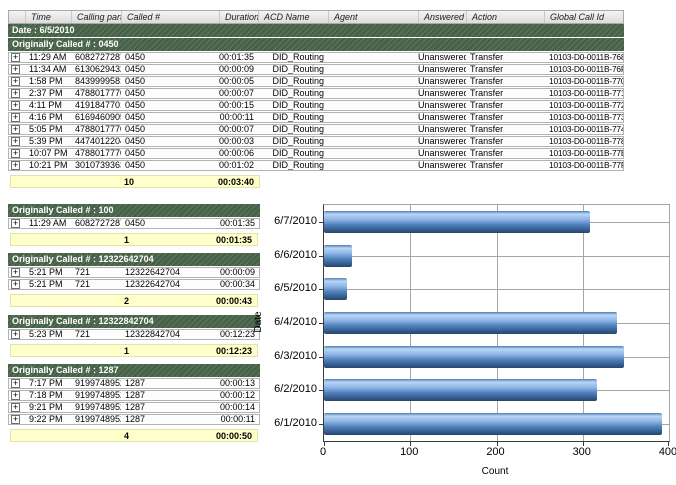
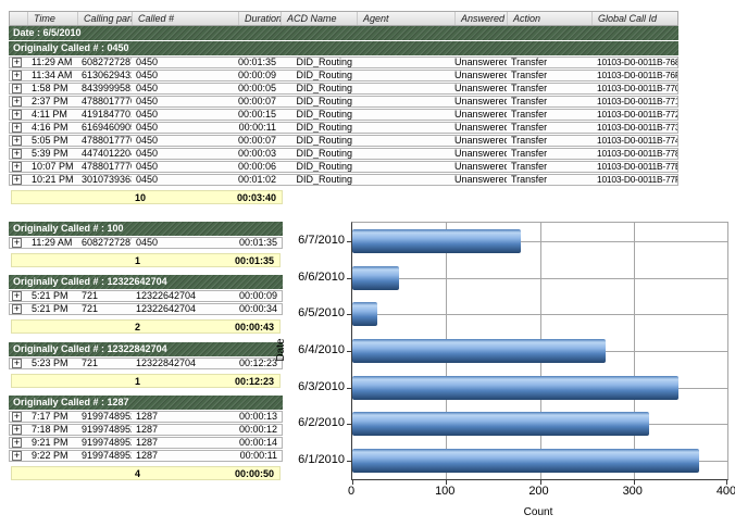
6/7/2010: 310 -> 180
6/6/2010: 30 -> 50
6/4/2010: 340 -> 270
6/1/2010: 390 -> 370
